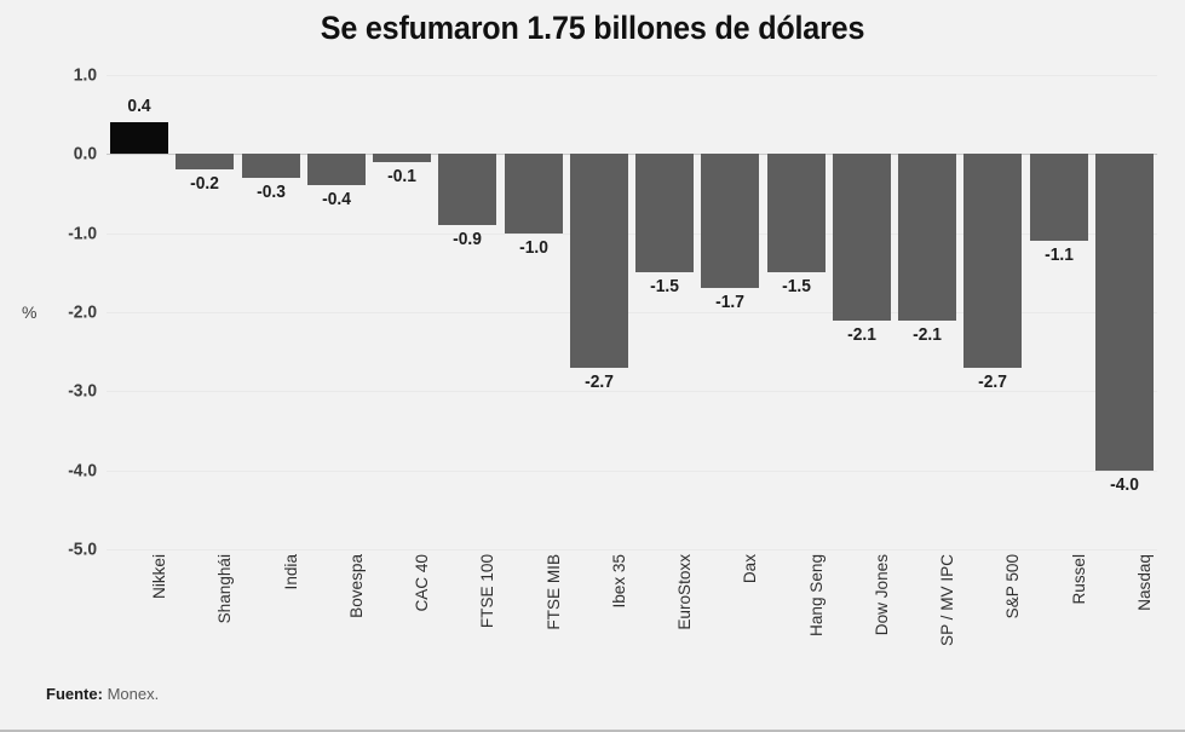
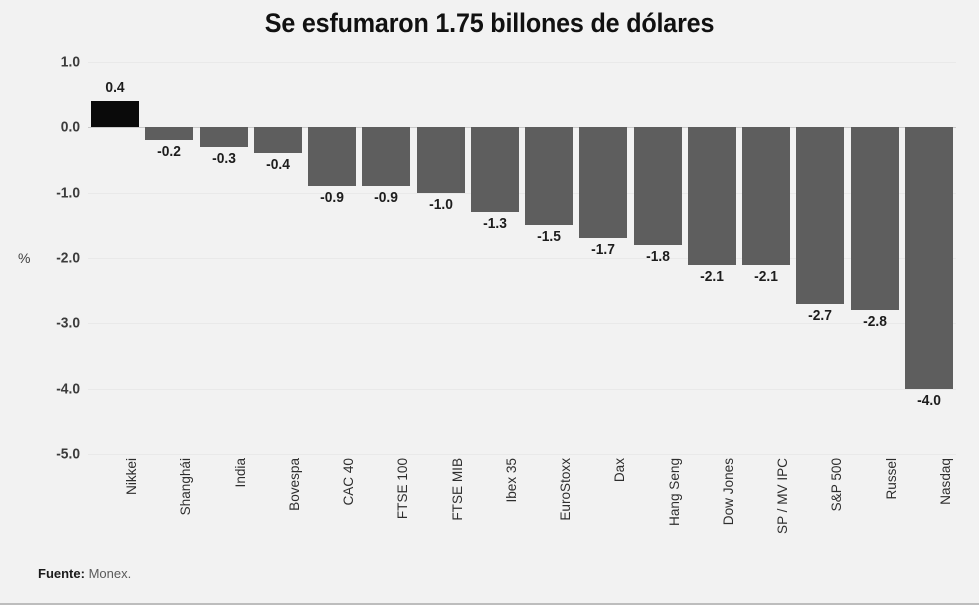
CAC 40: -0.1 -> -0.9
Ibex 35: -2.7 -> -1.3
Hang Seng: -1.5 -> -1.8
Russel: -1.1 -> -2.8
